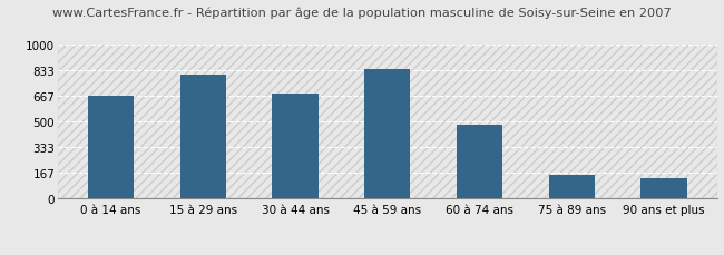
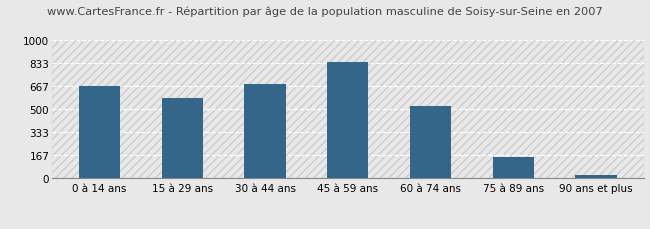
15 à 29 ans: 810 -> 580
60 à 74 ans: 480 -> 520
90 ans et plus: 130 -> 30
